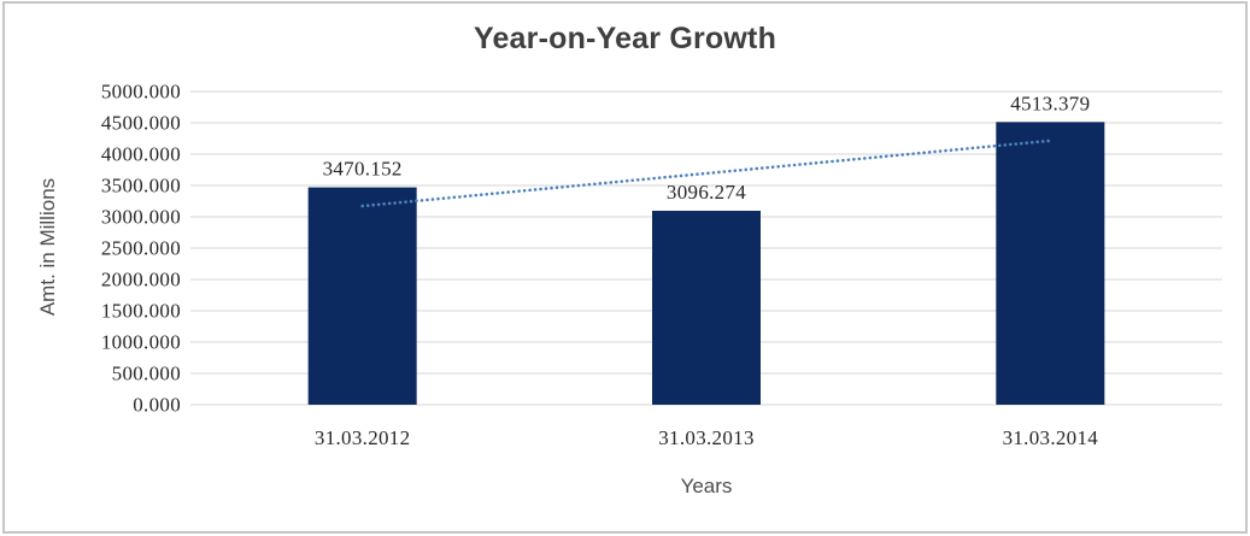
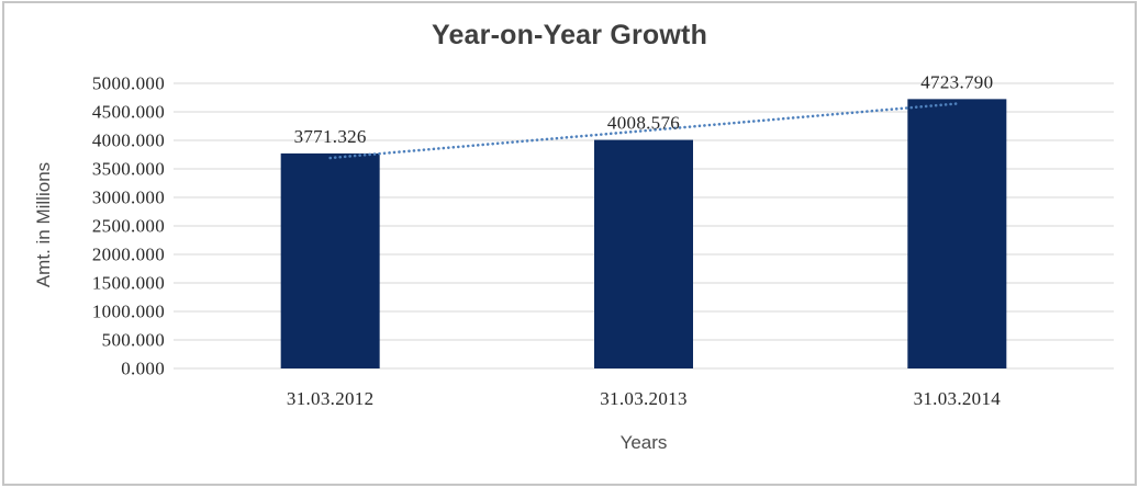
31.03.2012: 3470.152 -> 3771.326
31.03.2013: 3096.274 -> 4008.576
31.03.2014: 4513.379 -> 4723.790
